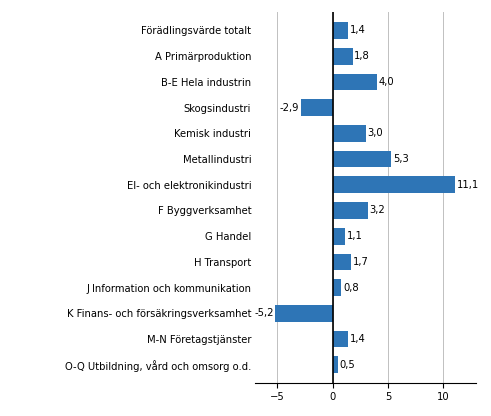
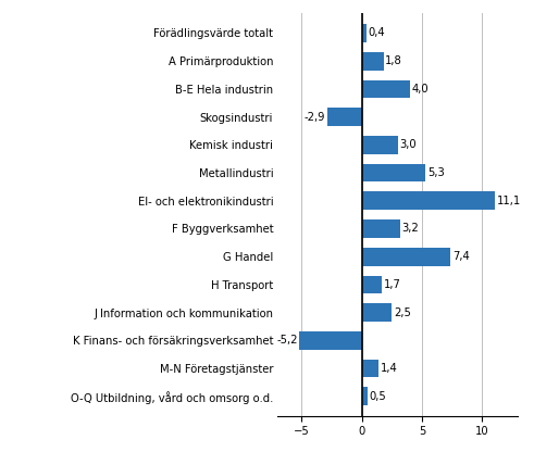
Förädlingsvärde totalt: 1,4 -> 0,4
G Handel: 1,1 -> 7,4
J Information och kommunikation: 0,8 -> 2,5
